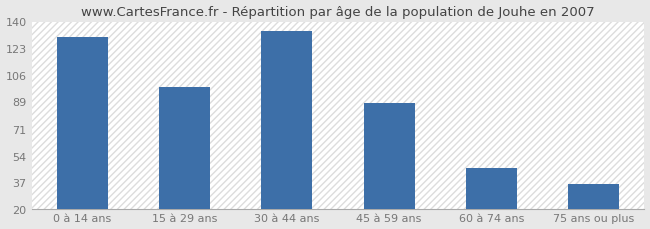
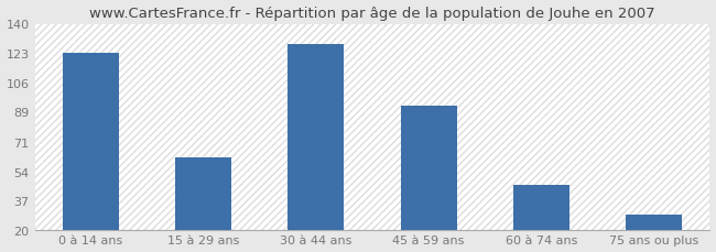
0 à 14 ans: 130 -> 123
15 à 29 ans: 98 -> 62
30 à 44 ans: 134 -> 128
45 à 59 ans: 88 -> 92
75 ans ou plus: 36 -> 29
